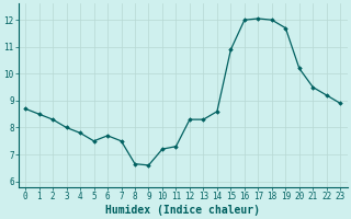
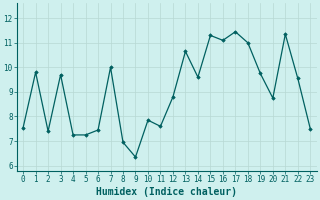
0: 8.70 -> 7.55
1: 8.50 -> 9.80
2: 8.30 -> 7.40
3: 8.00 -> 9.70
4: 7.80 -> 7.25
5: 7.50 -> 7.25
6: 7.70 -> 7.45
7: 7.50 -> 10.00
8: 6.65 -> 6.95
9: 6.60 -> 6.35
10: 7.20 -> 7.85
11: 7.30 -> 7.60
12: 8.30 -> 8.80
13: 8.30 -> 10.65
14: 8.60 -> 9.60
15: 10.90 -> 11.30
16: 12.00 -> 11.10
17: 12.05 -> 11.45
18: 12.00 -> 11.00
19: 11.70 -> 9.75
20: 10.20 -> 8.75
21: 9.50 -> 11.35
22: 9.20 -> 9.55
23: 8.90 -> 7.50
